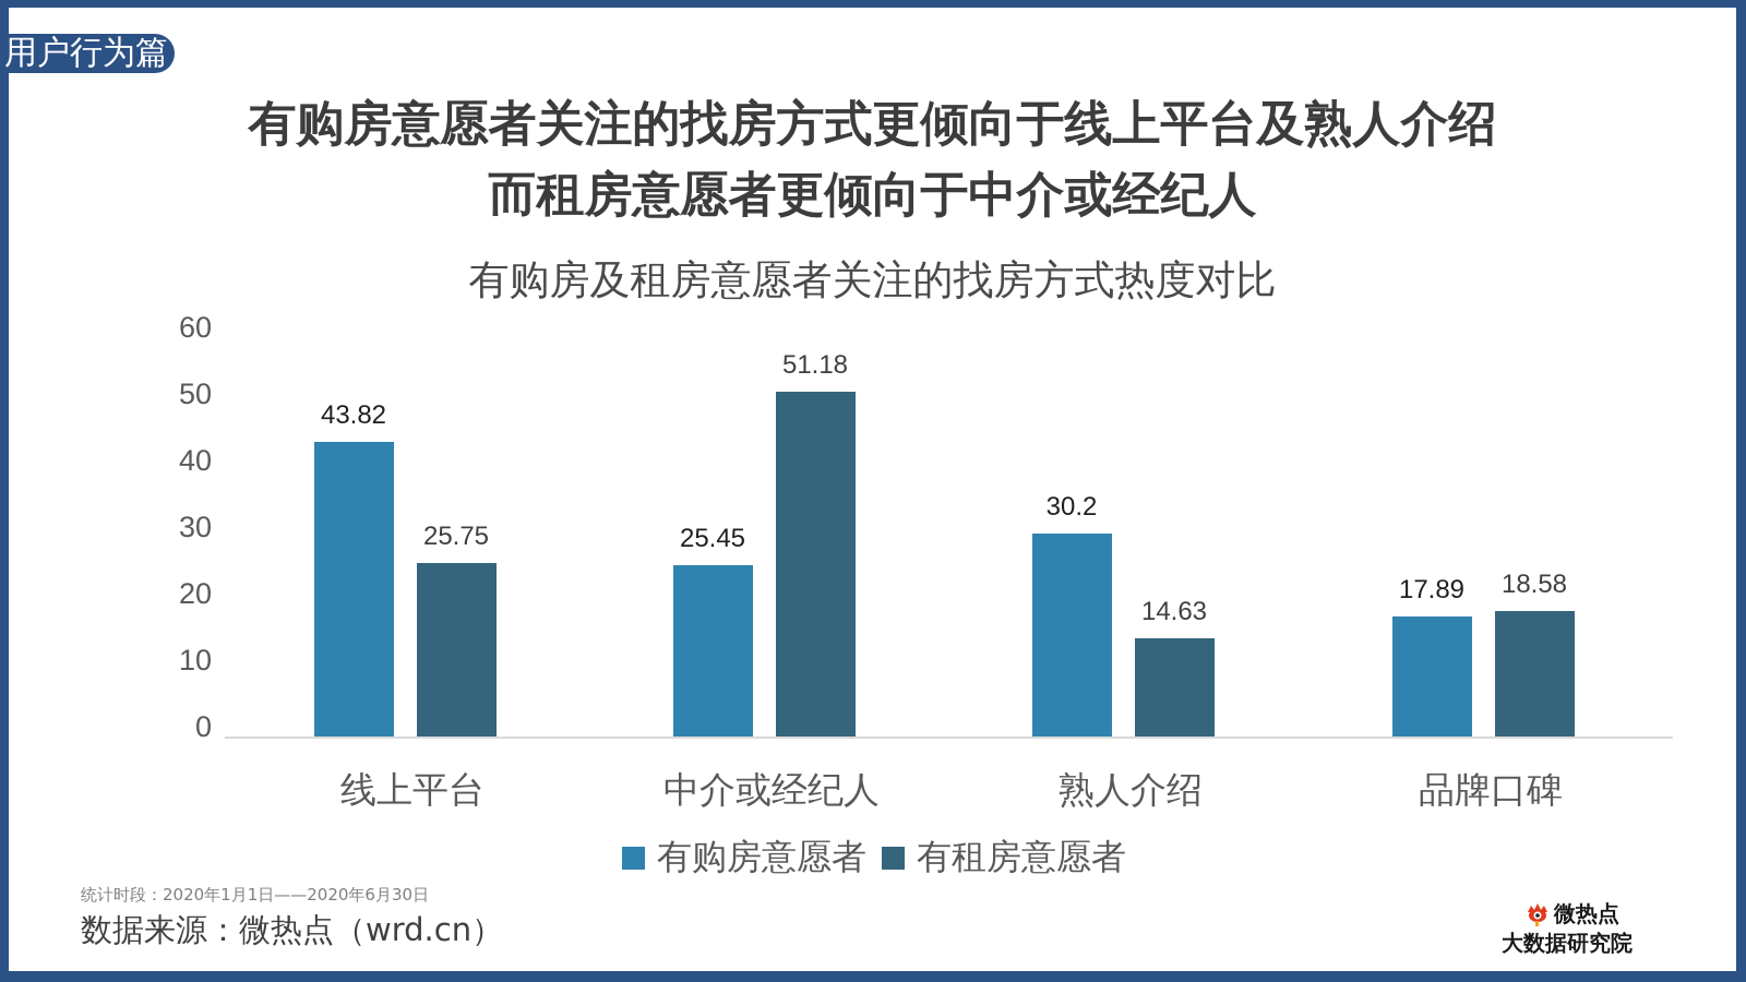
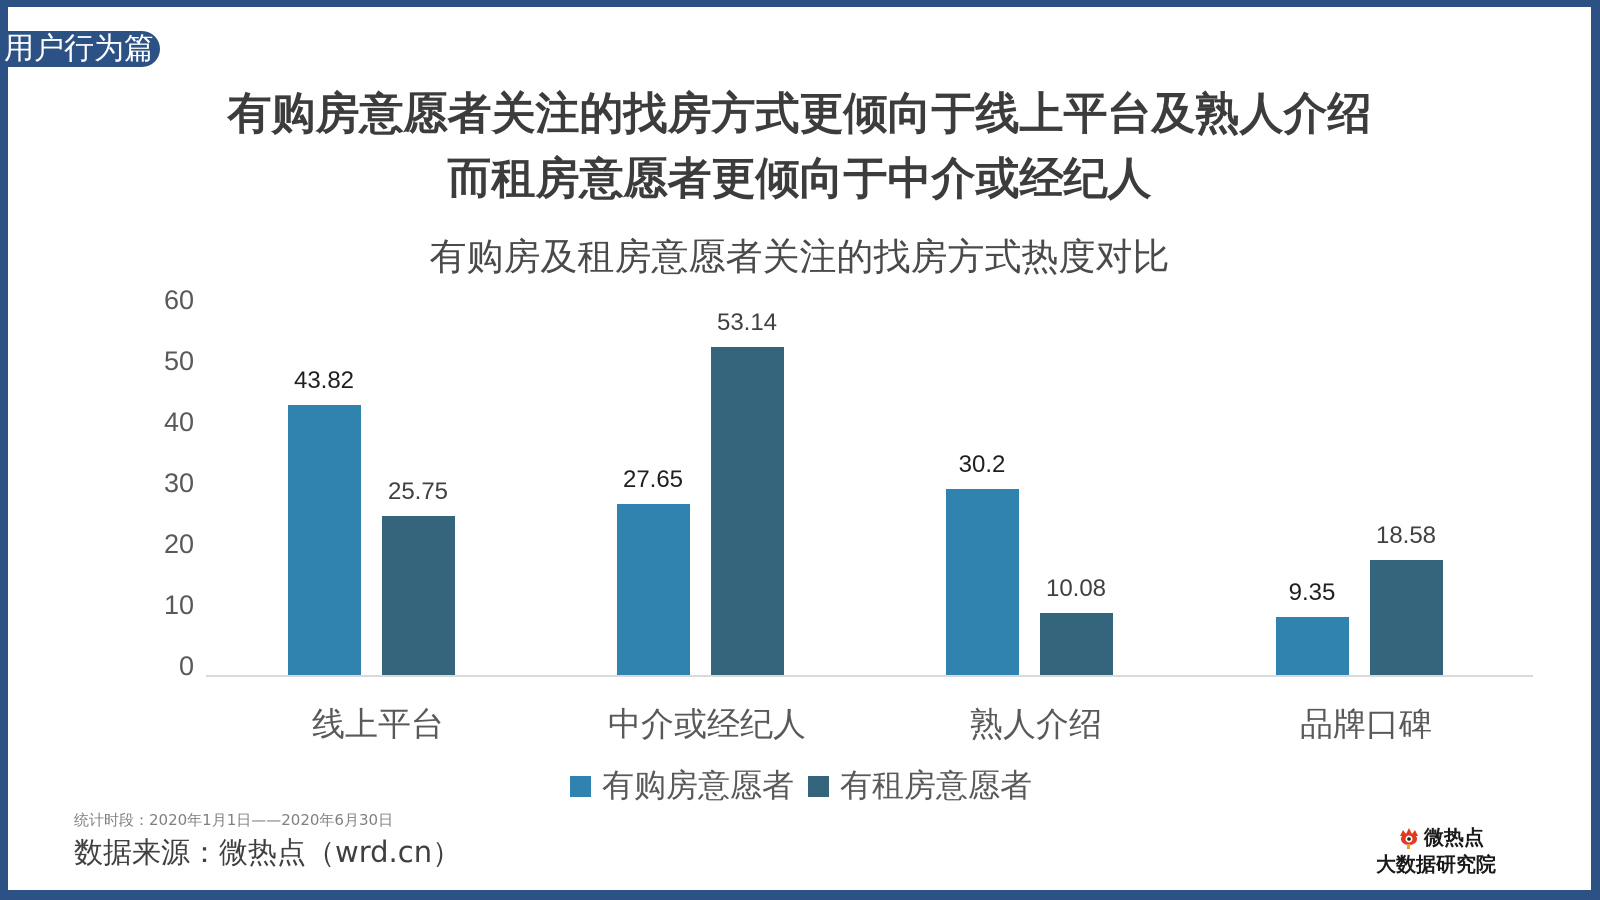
有购房意愿者/中介或经纪人: 25.45 -> 27.65
有租房意愿者/中介或经纪人: 51.18 -> 53.14
有租房意愿者/熟人介绍: 14.63 -> 10.08
有购房意愿者/品牌口碑: 17.89 -> 9.35
